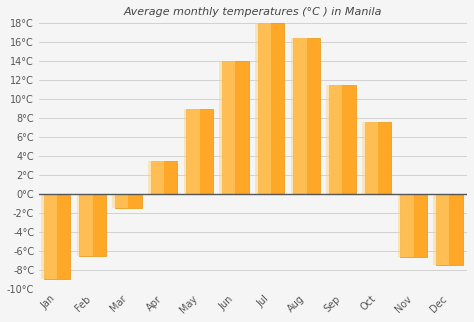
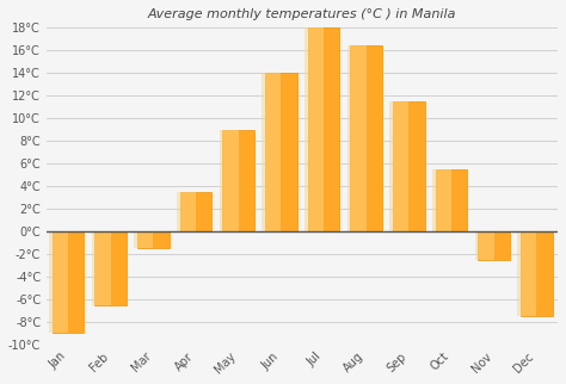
Oct: 7.6°C -> 5.5°C
Nov: -6.6°C -> -2.5°C
